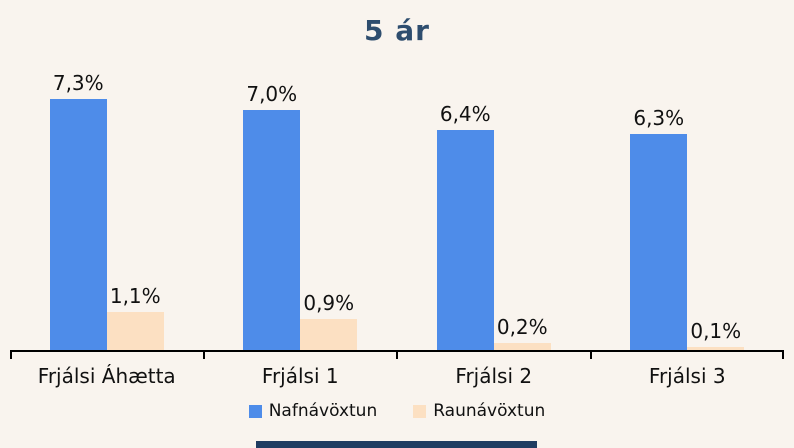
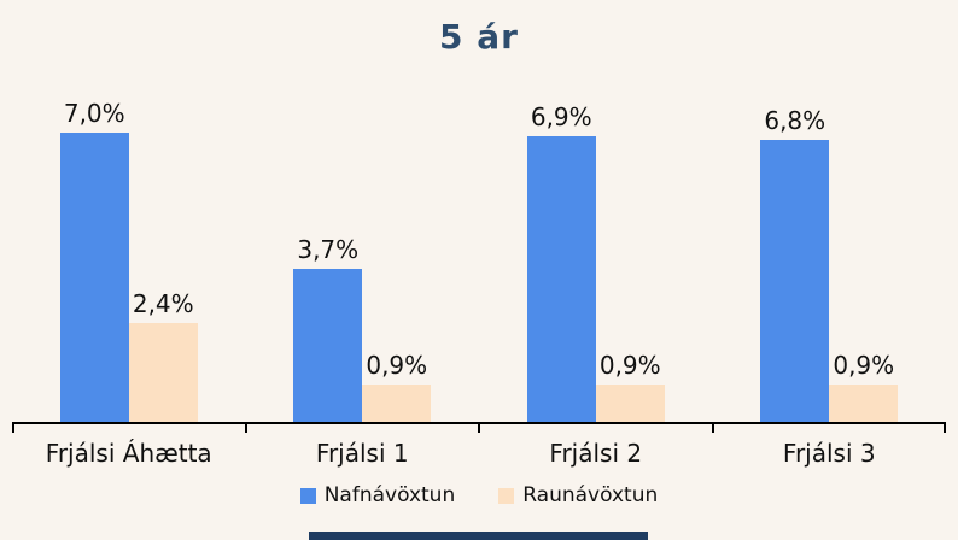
Nafnávöxtun/Frjálsi Áhætta: 7,3% -> 7,0%
Raunávöxtun/Frjálsi Áhætta: 1,1% -> 2,4%
Nafnávöxtun/Frjálsi 1: 7,0% -> 3,7%
Nafnávöxtun/Frjálsi 2: 6,4% -> 6,9%
Raunávöxtun/Frjálsi 2: 0,2% -> 0,9%
Nafnávöxtun/Frjálsi 3: 6,3% -> 6,8%
Raunávöxtun/Frjálsi 3: 0,1% -> 0,9%
